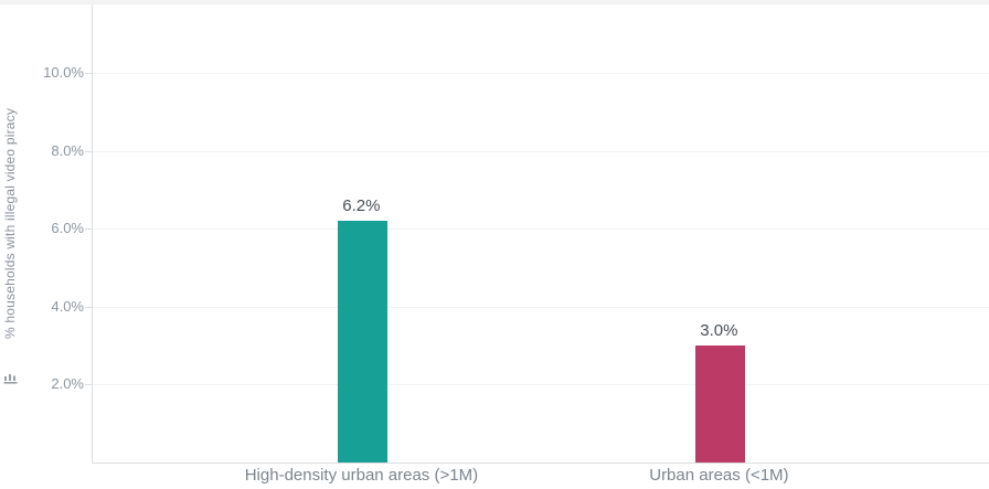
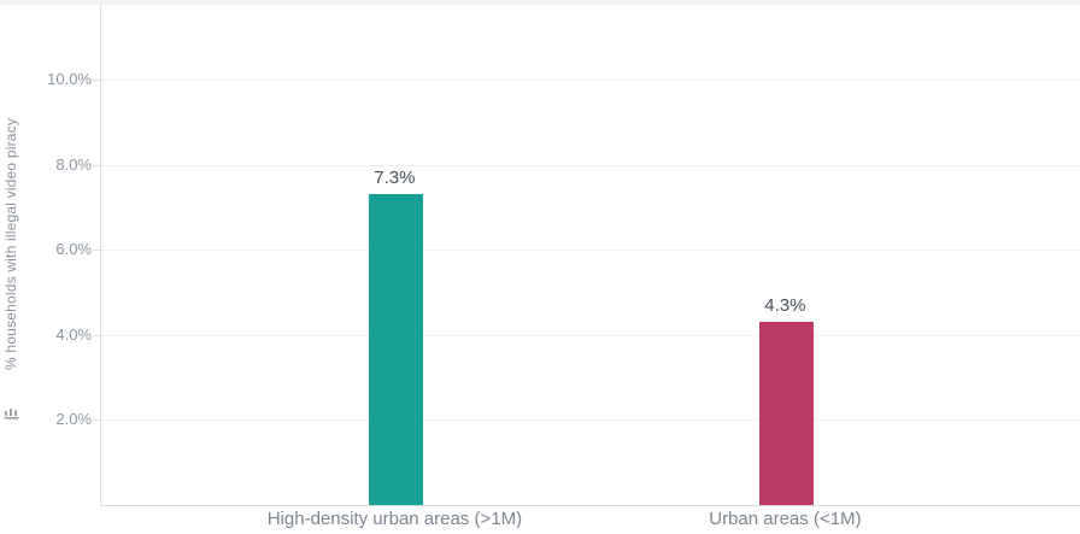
High-density urban areas (>1M): 6.2% -> 7.3%
Urban areas (<1M): 3.0% -> 4.3%
